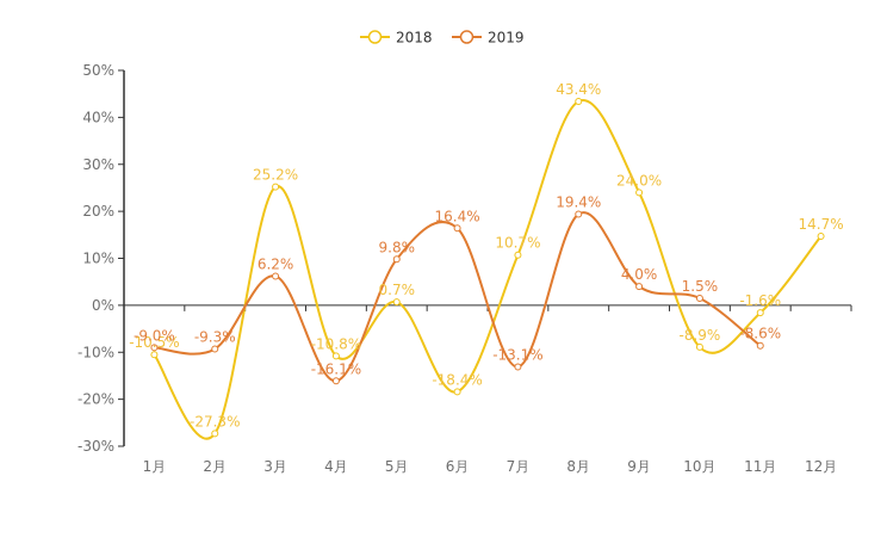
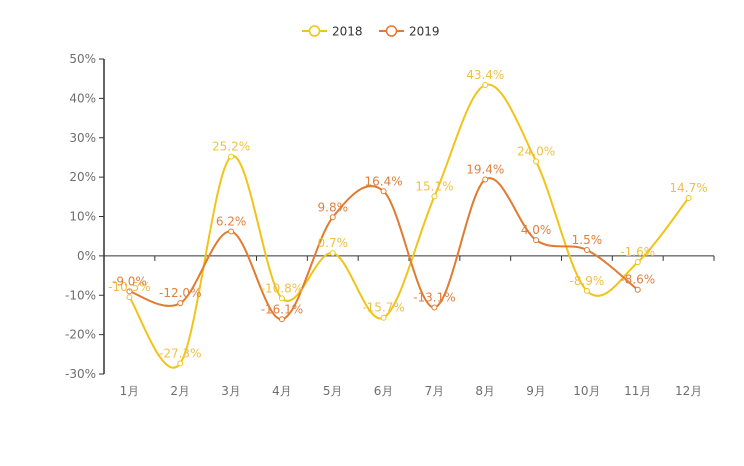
2019/2月: -9.3% -> -12.0%
2018/6月: -18.4% -> -15.7%
2018/7月: 10.7% -> 15.1%
